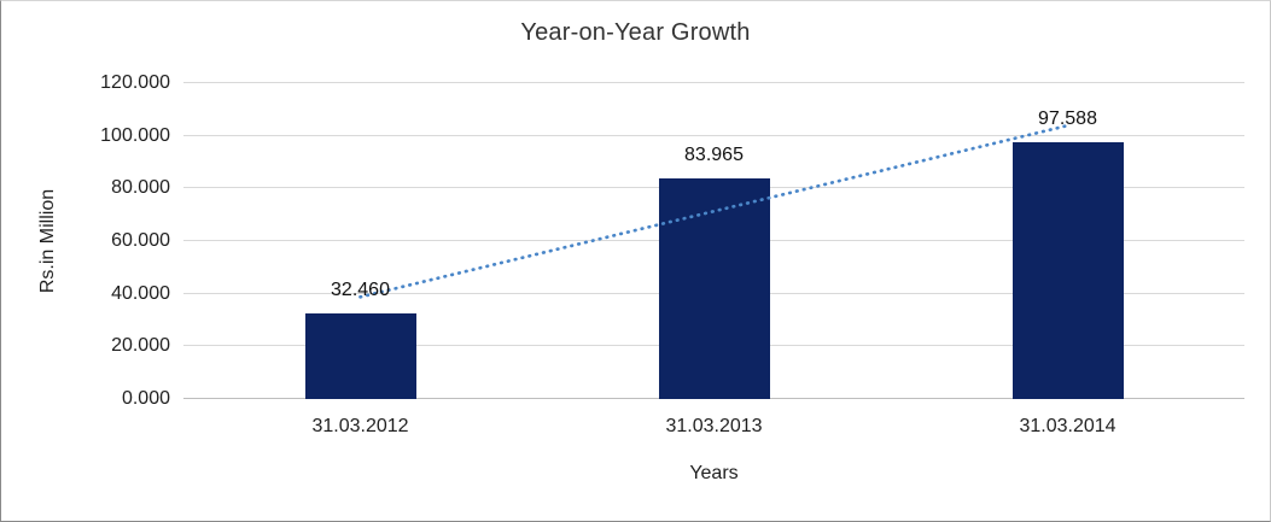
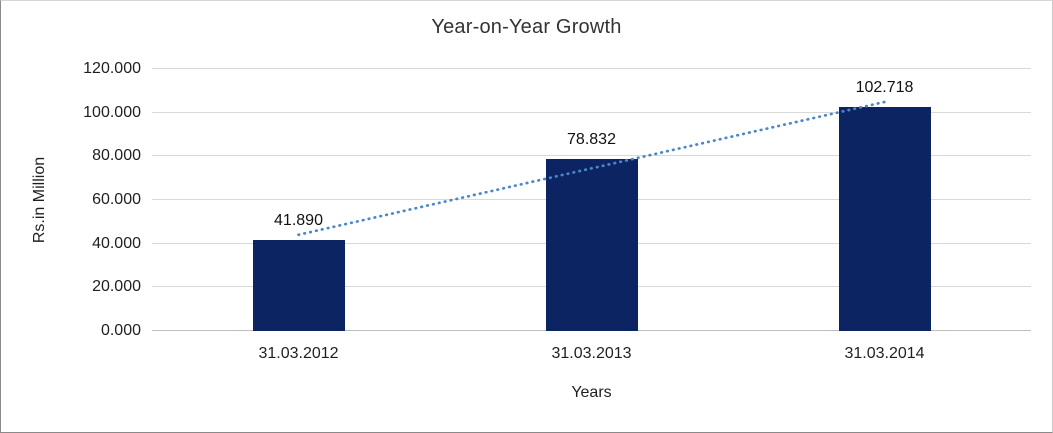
31.03.2012: 32.460 -> 41.890
31.03.2013: 83.965 -> 78.832
31.03.2014: 97.588 -> 102.718
